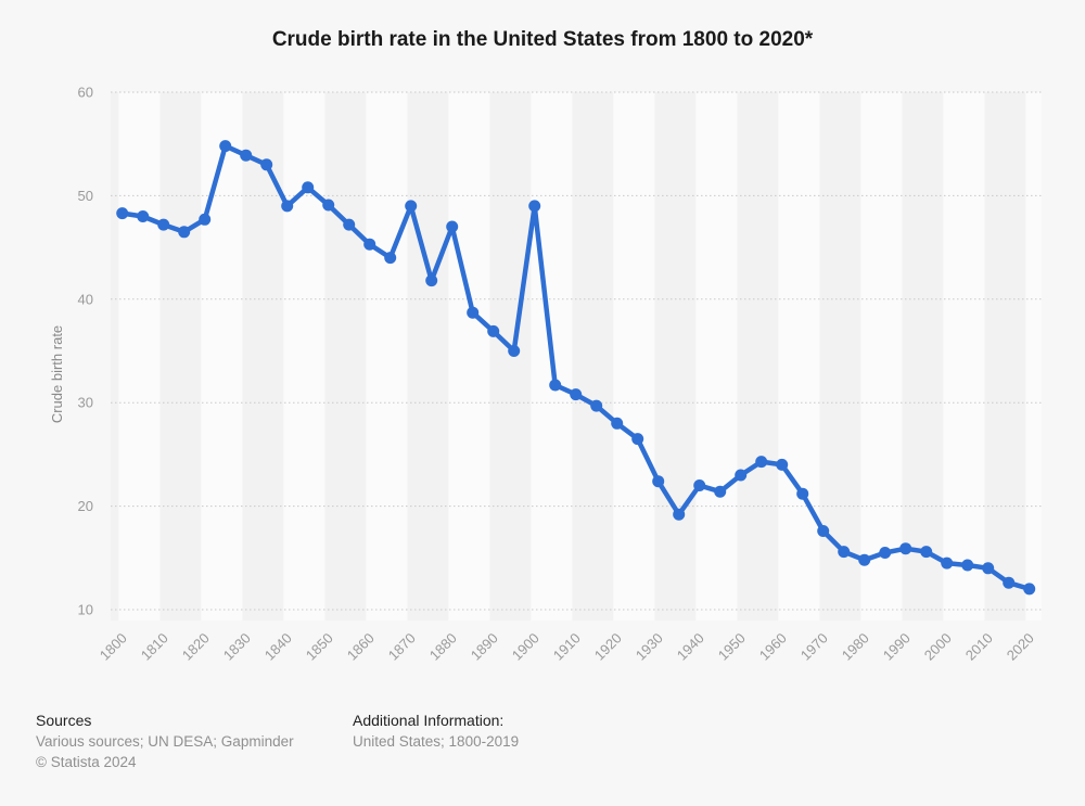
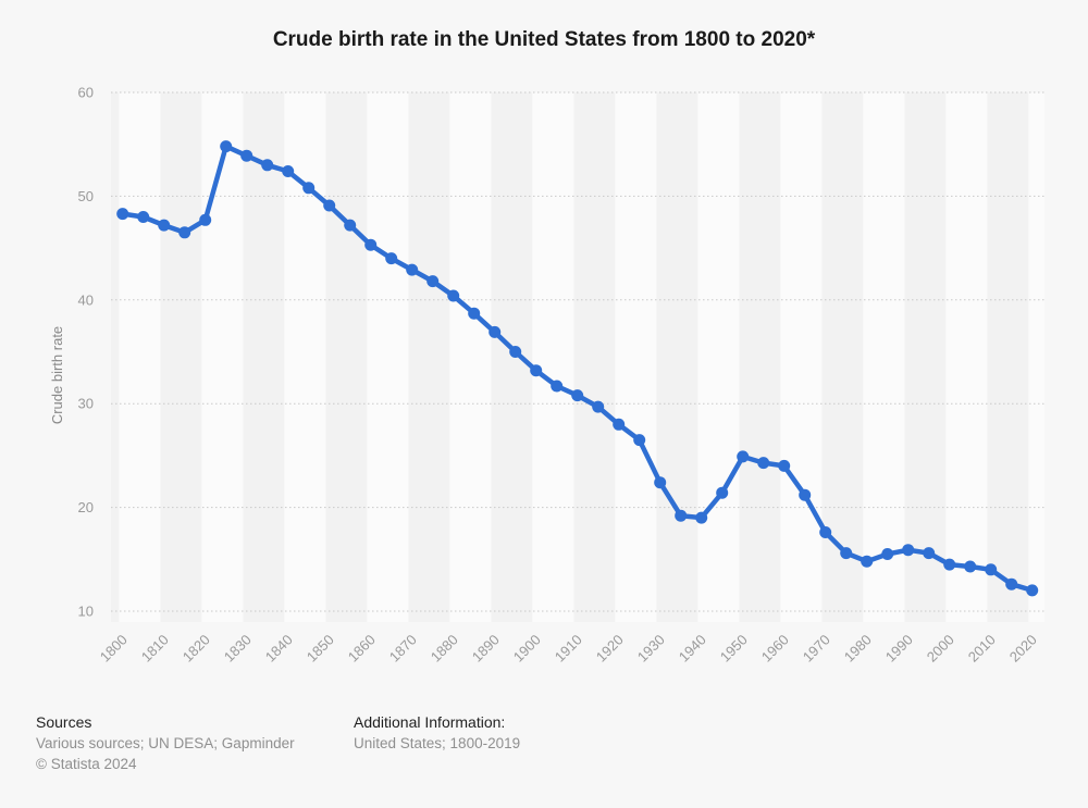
1840: 49 -> 52
1870: 49 -> 43
1880: 47 -> 40
1900: 49 -> 33
1940: 22 -> 19
1950: 23 -> 25
